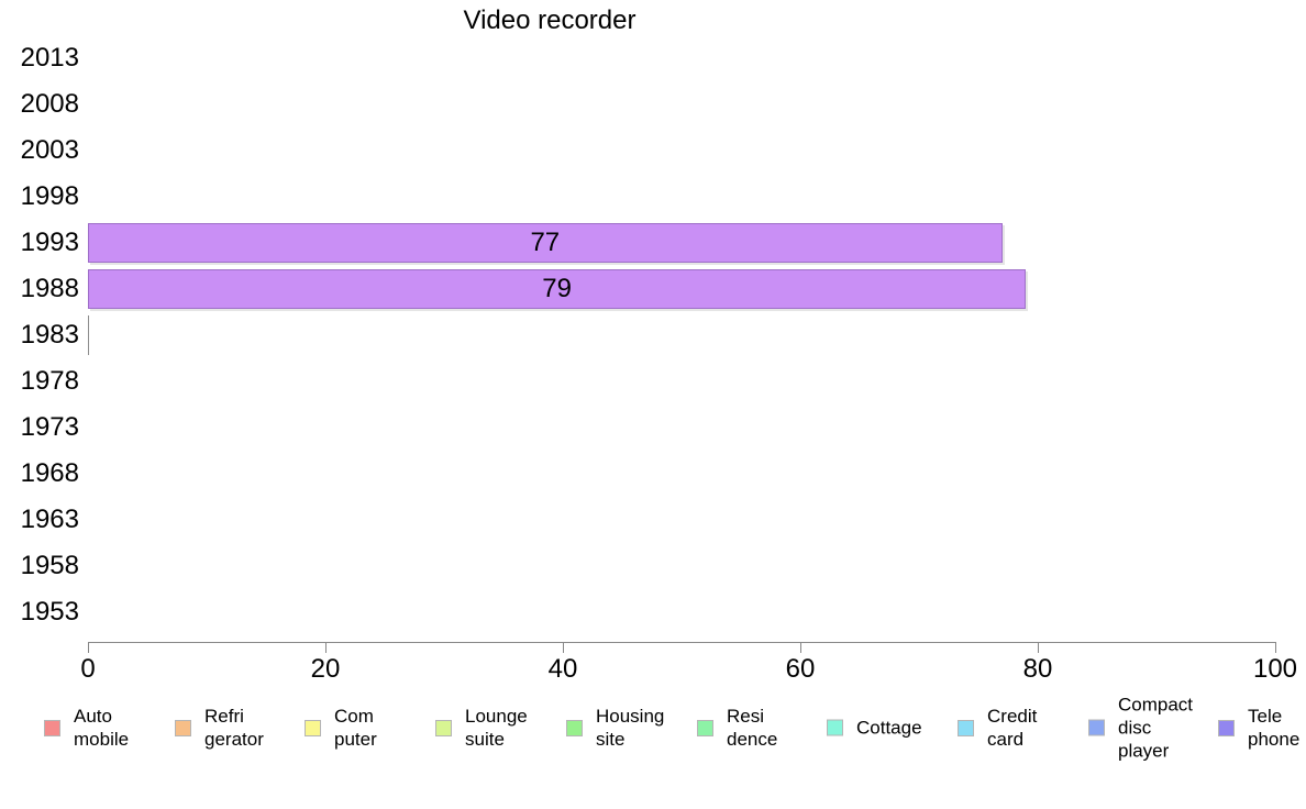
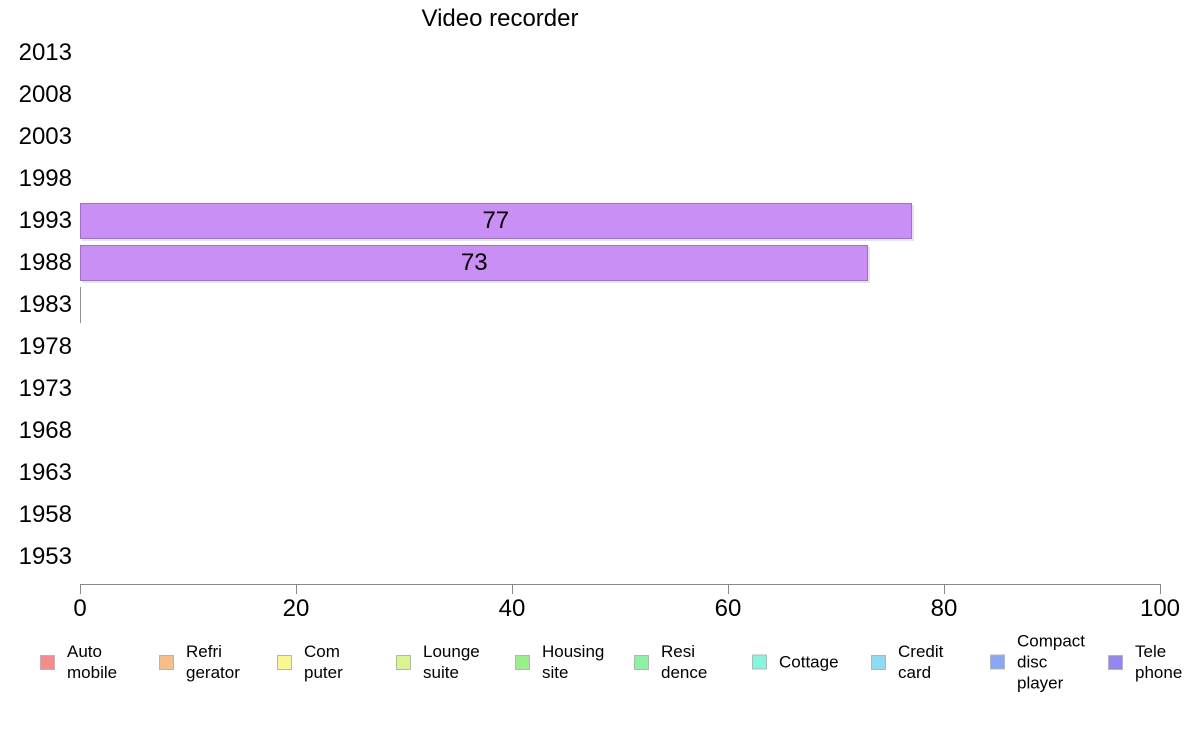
1988: 79 -> 73
